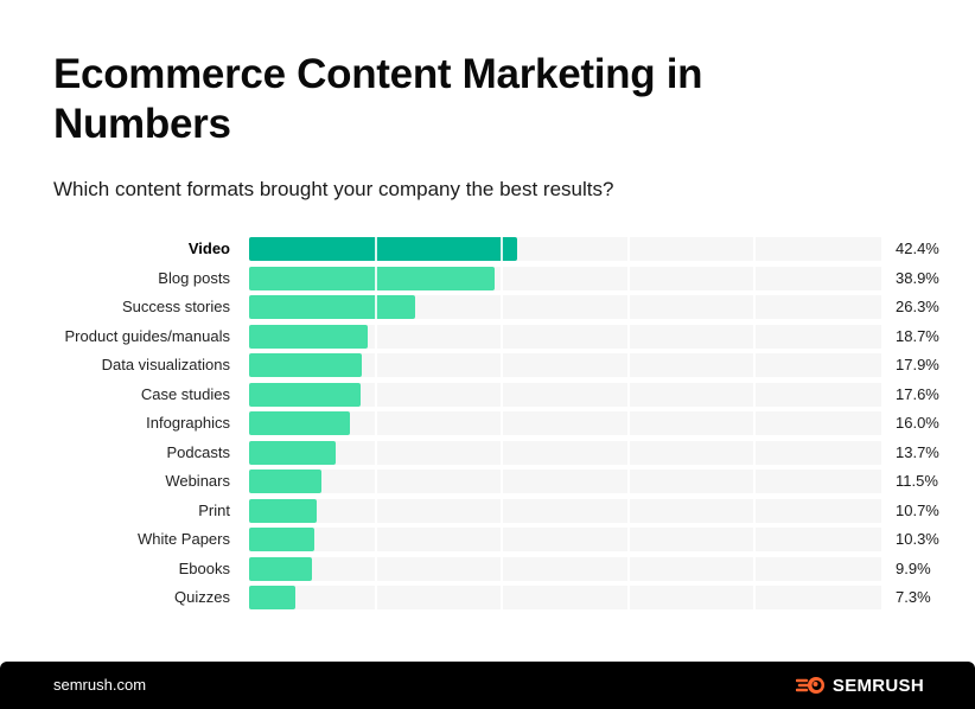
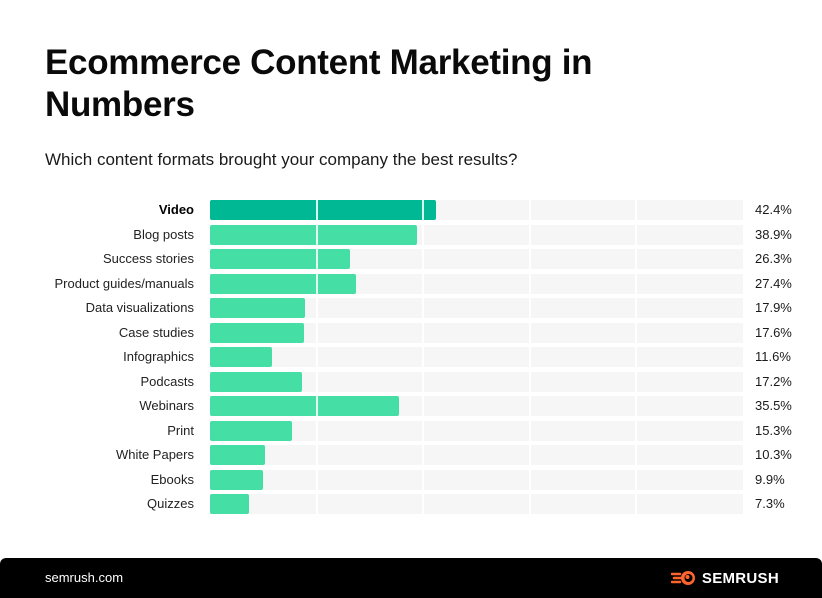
Product guides/manuals: 18.7% -> 27.4%
Infographics: 16.0% -> 11.6%
Podcasts: 13.7% -> 17.2%
Webinars: 11.5% -> 35.5%
Print: 10.7% -> 15.3%
